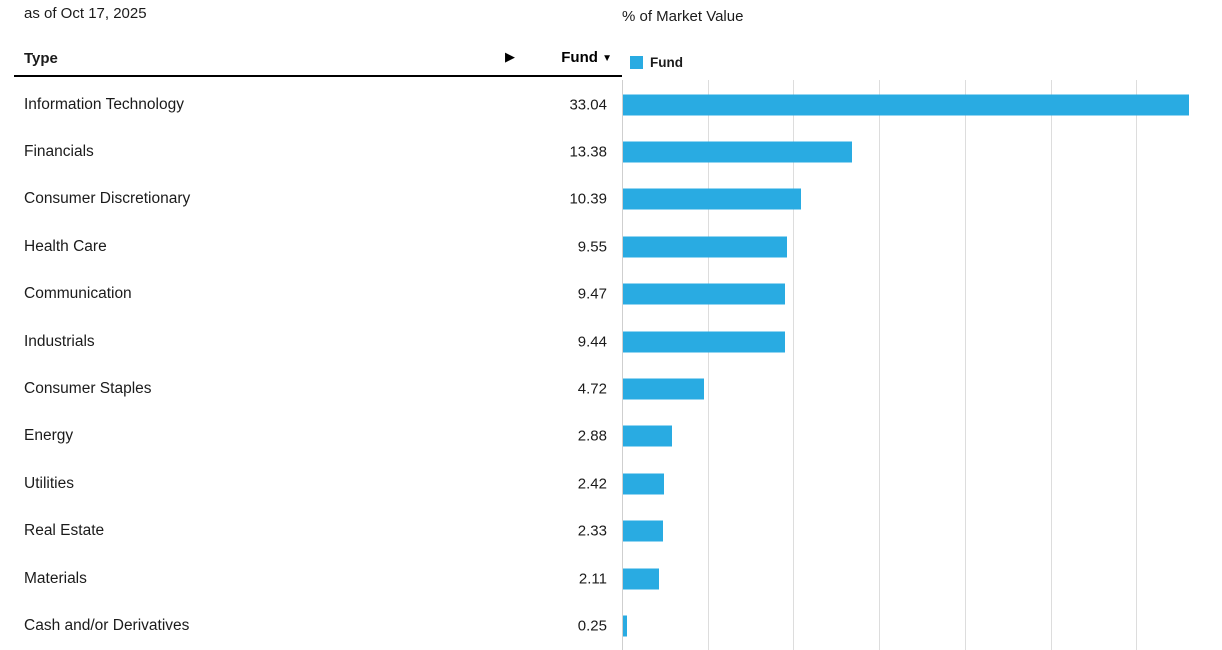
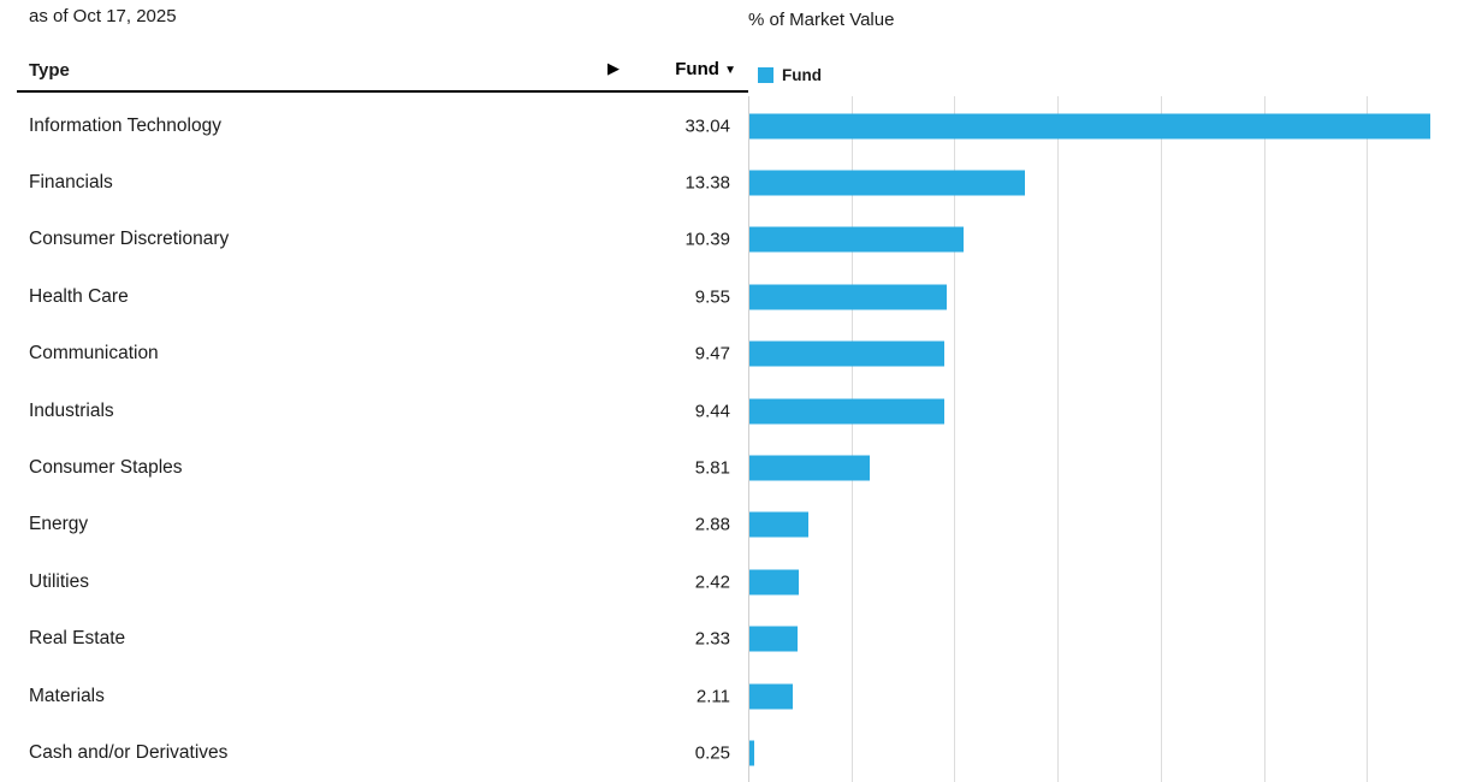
Consumer Staples: 4.72 -> 5.81
